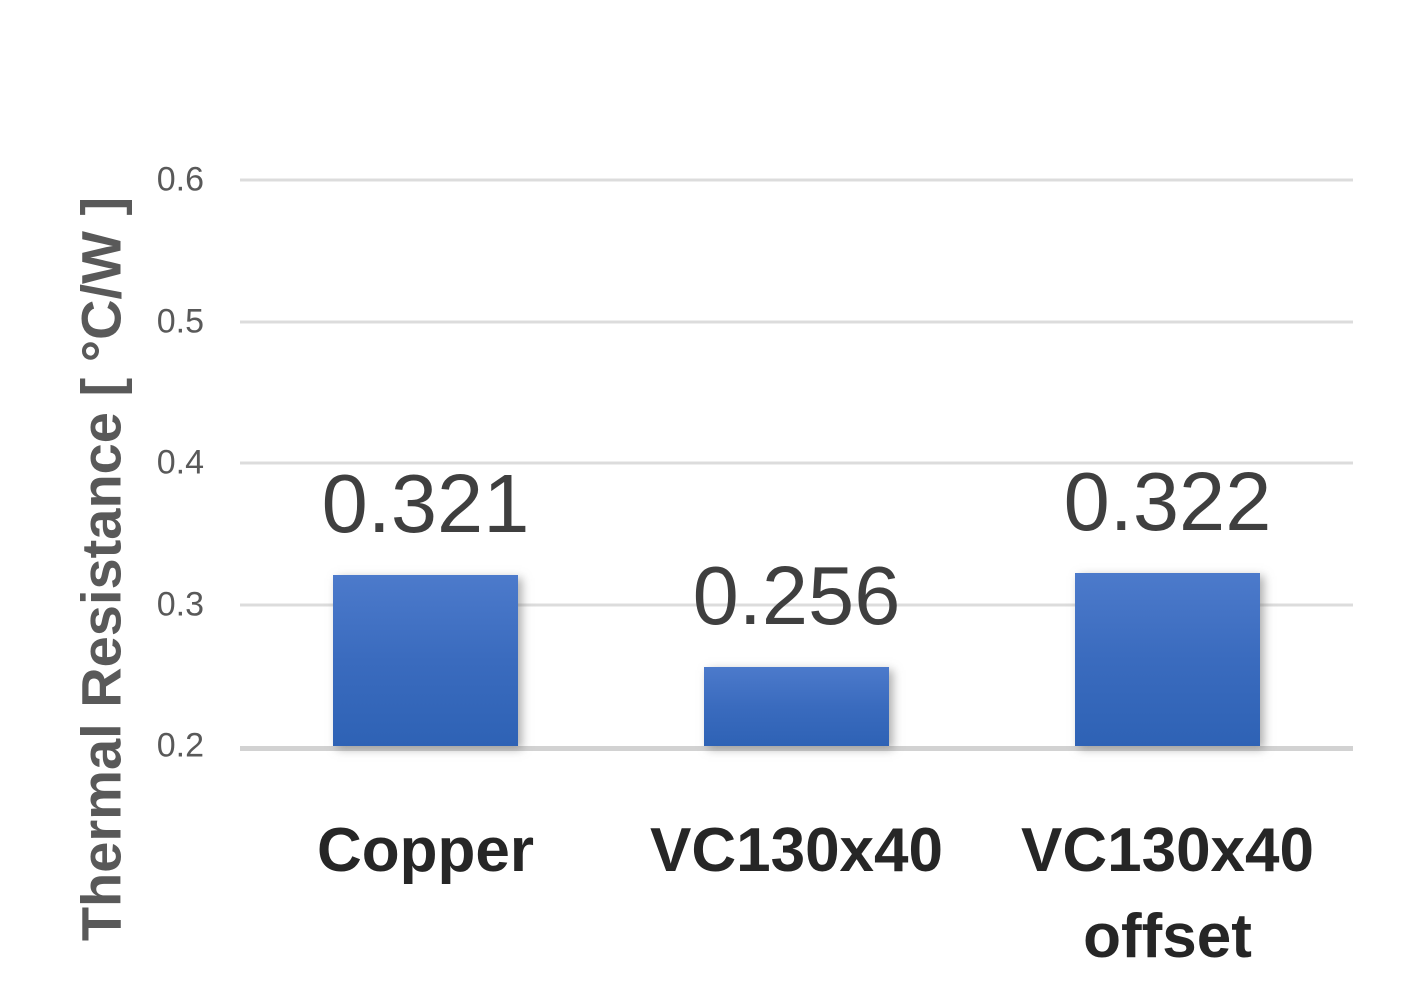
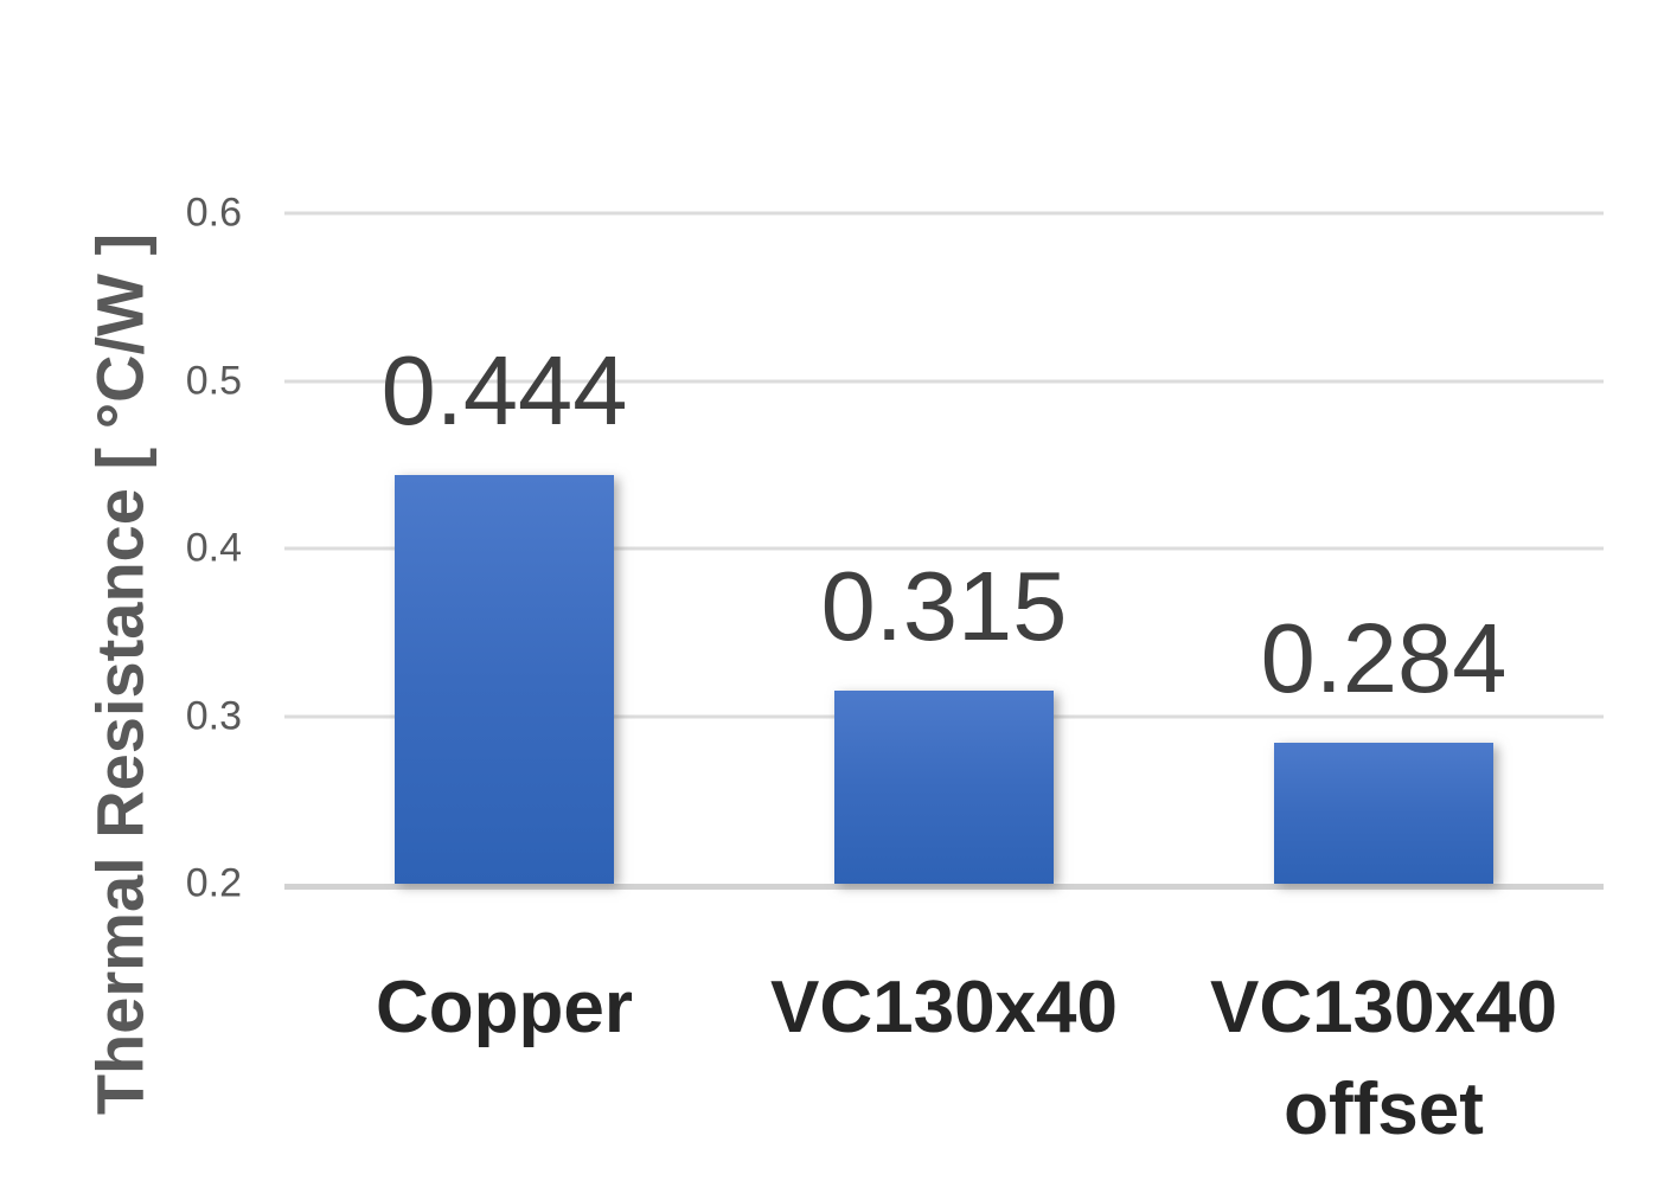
Copper: 0.321 -> 0.444
VC130x40: 0.256 -> 0.315
VC130x40 offset: 0.322 -> 0.284
